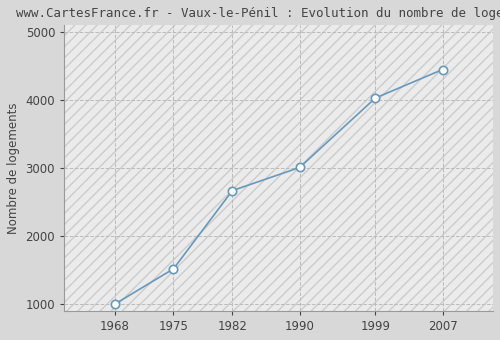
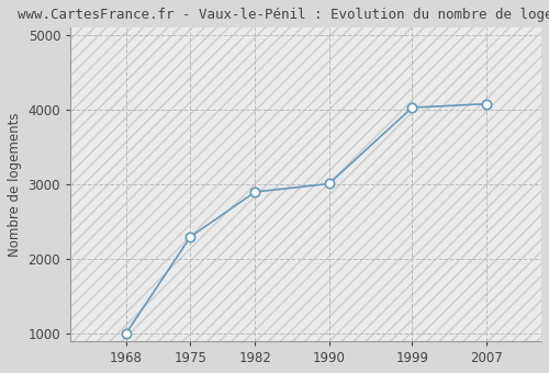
1975: 1520 -> 2300
1982: 2670 -> 2900
2007: 4450 -> 4080
